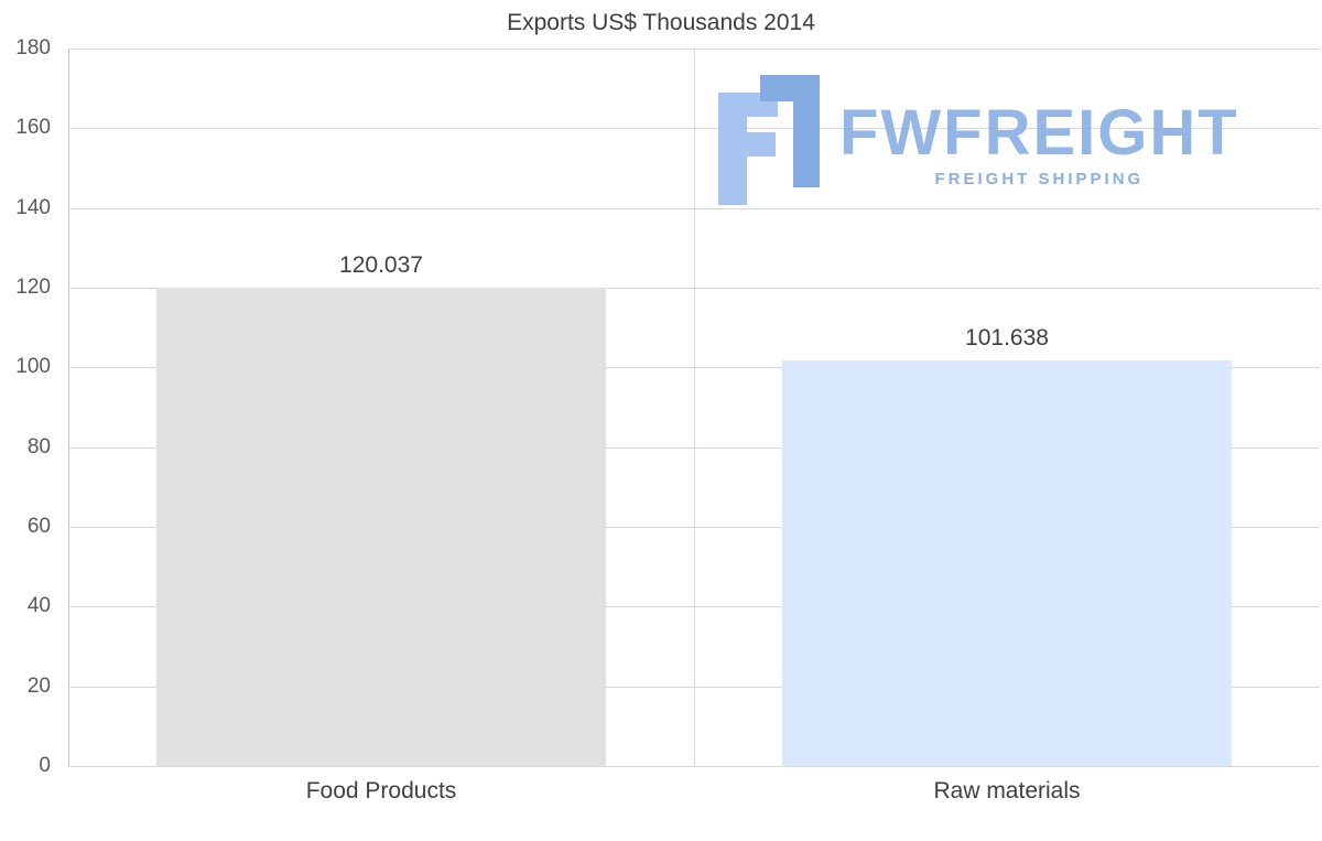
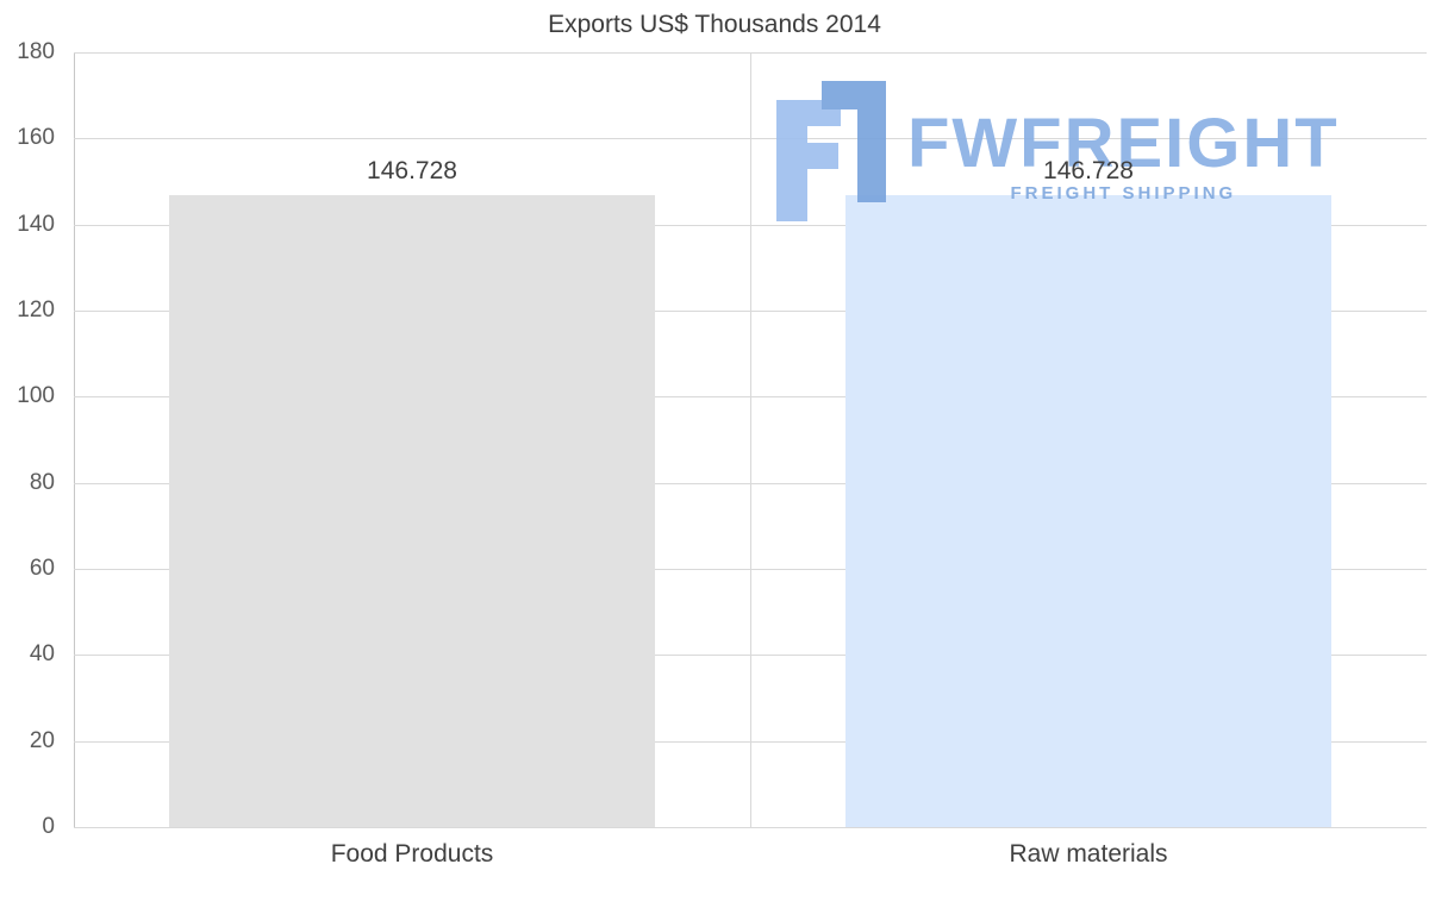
Food Products: 120.037 -> 146.728
Raw materials: 101.638 -> 146.728
